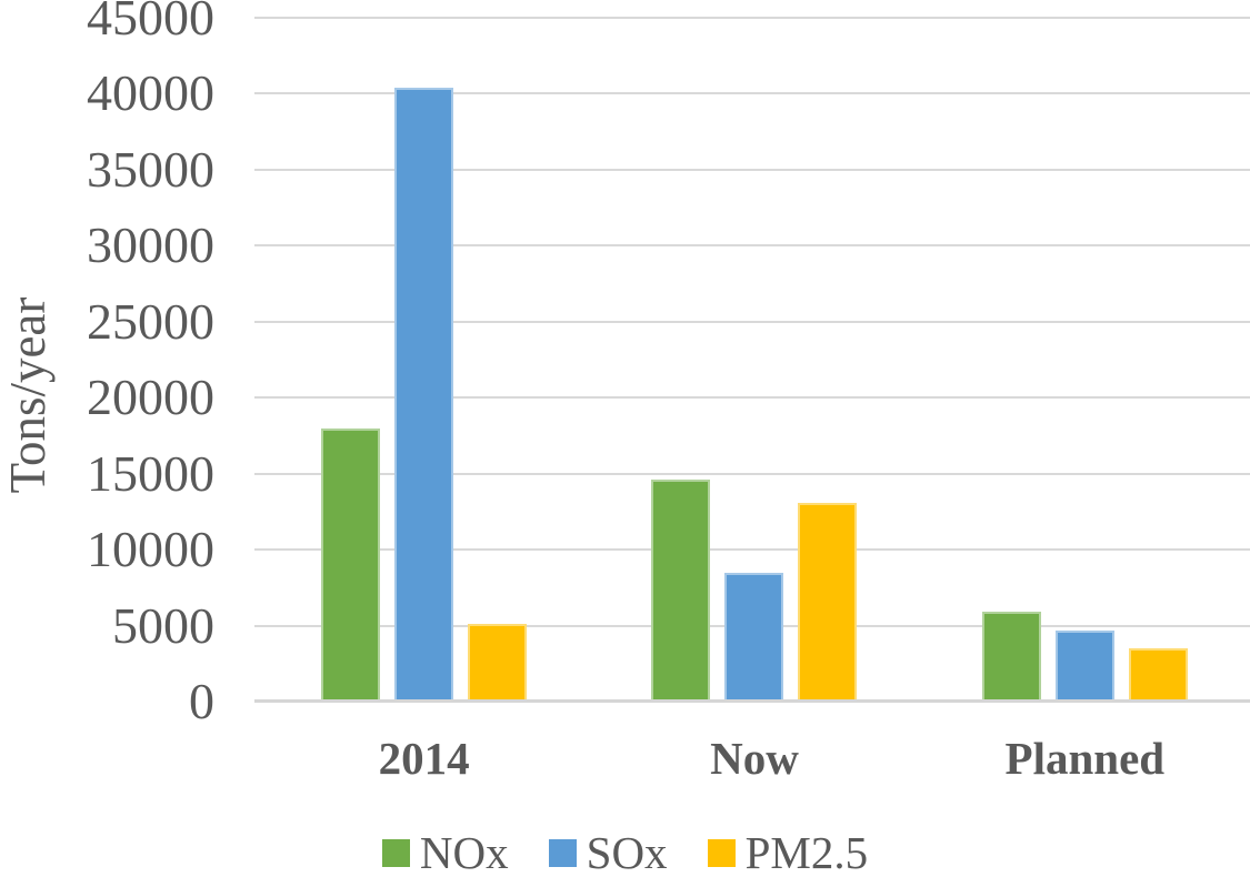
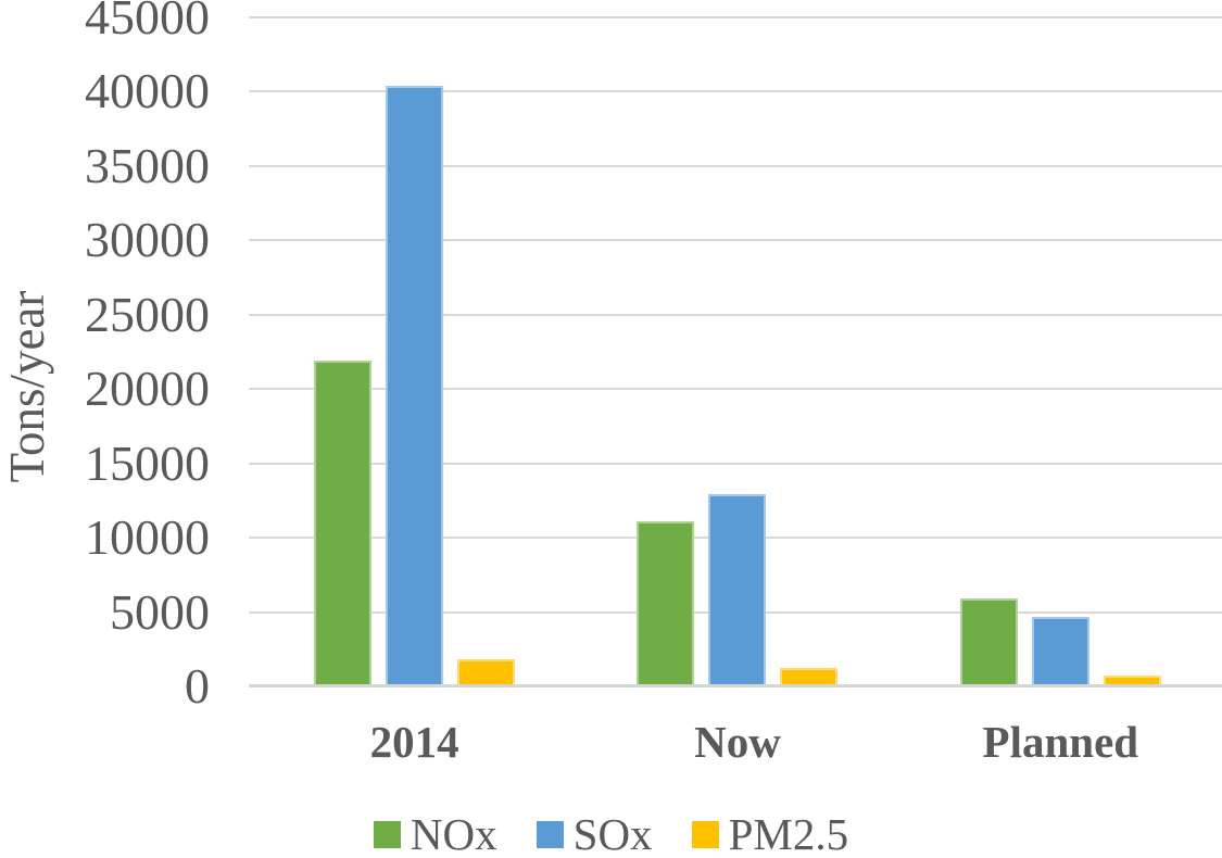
NOx/2014: 18000 -> 21900
PM2.5/2014: 5100 -> 1800
NOx/Now: 14600 -> 11100
SOx/Now: 8500 -> 12900
PM2.5/Now: 13100 -> 1200
PM2.5/Planned: 3500 -> 700
